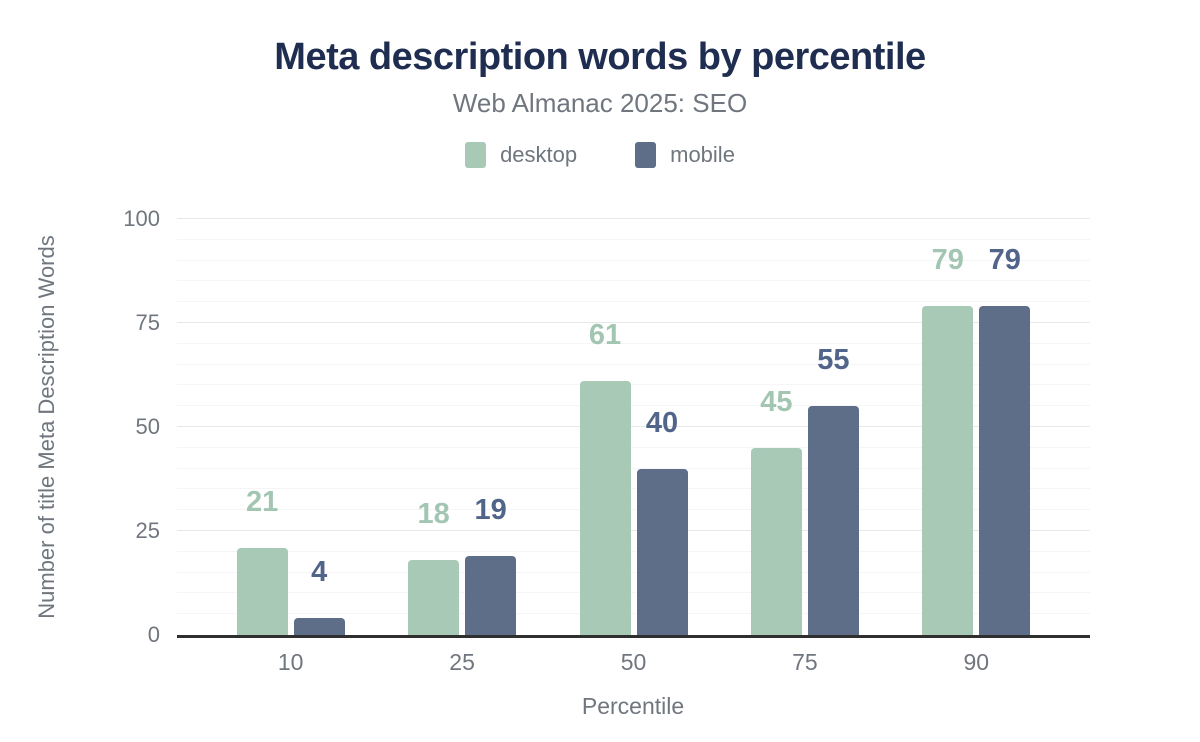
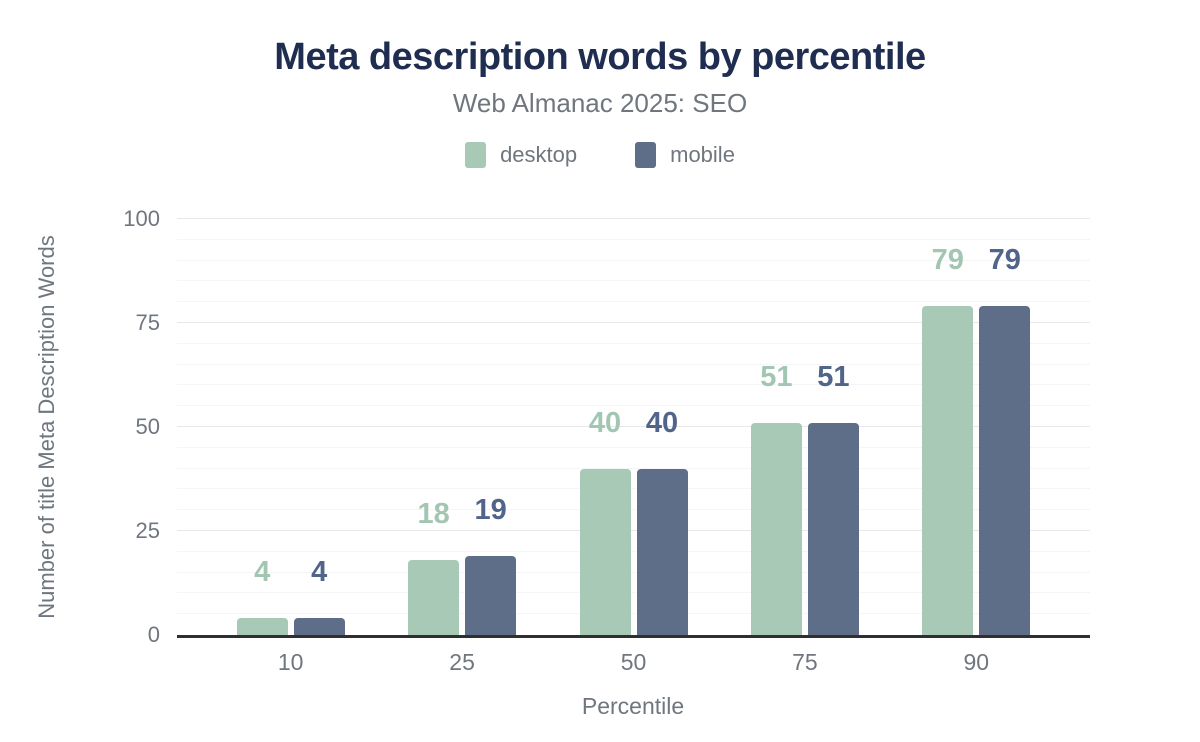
desktop/10: 21 -> 4
desktop/50: 61 -> 40
desktop/75: 45 -> 51
mobile/75: 55 -> 51
